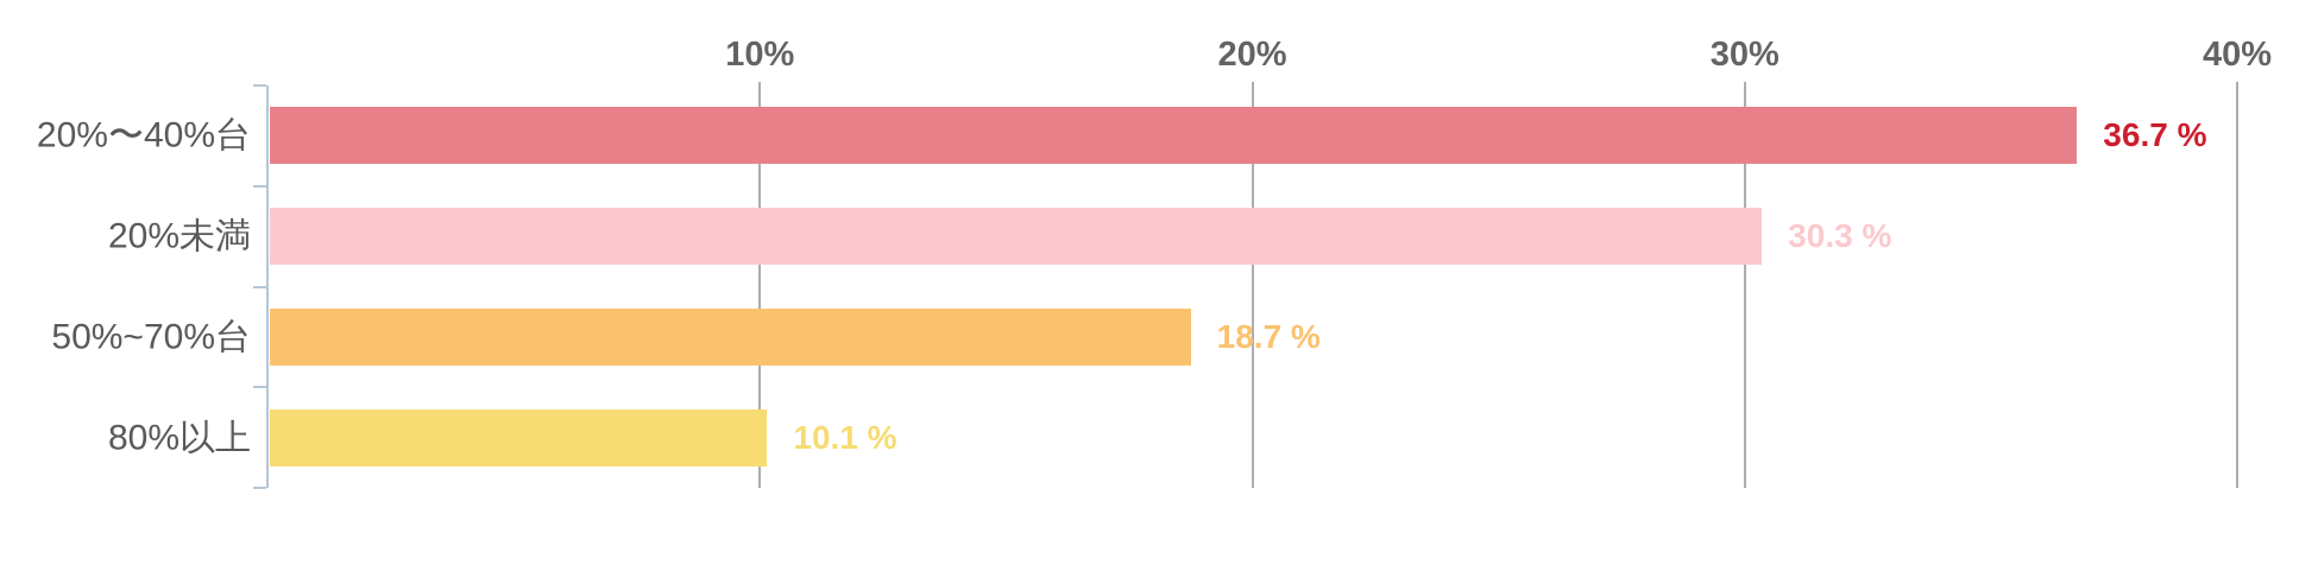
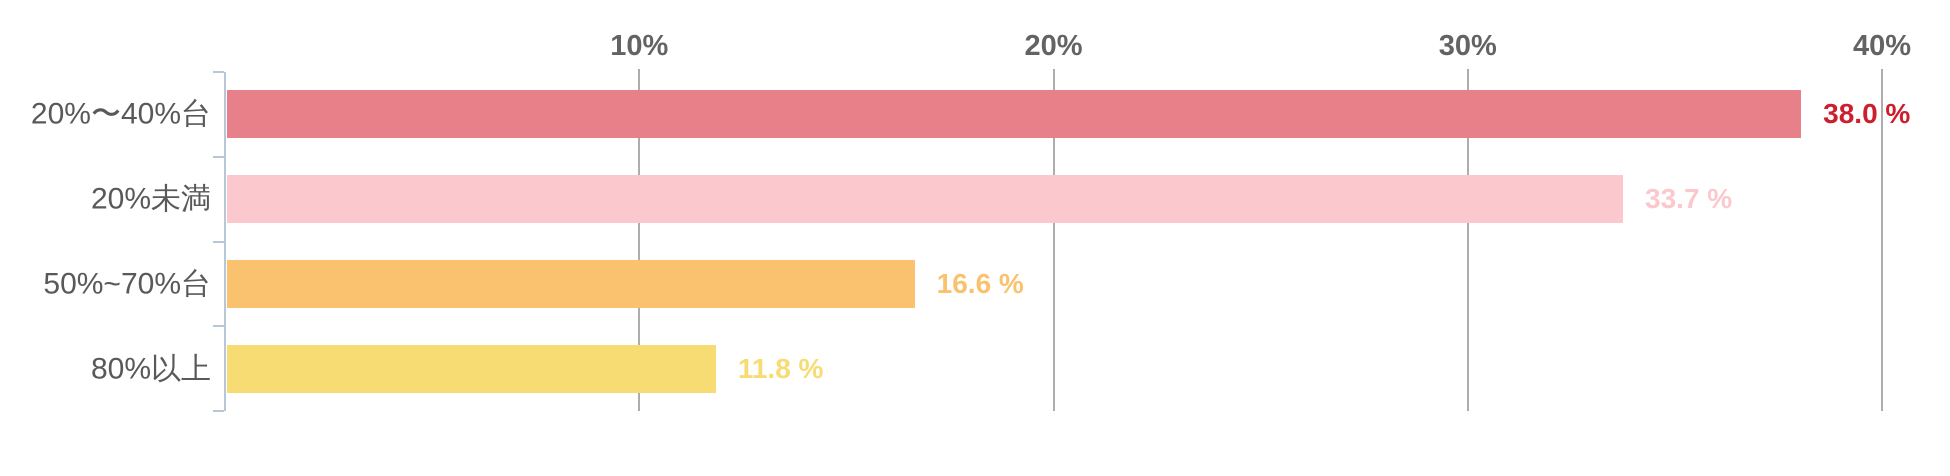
20%〜40%台: 36.7 -> 38.0
20%未満: 30.3 -> 33.7
50%~70%台: 18.7 -> 16.6
80%以上: 10.1 -> 11.8
